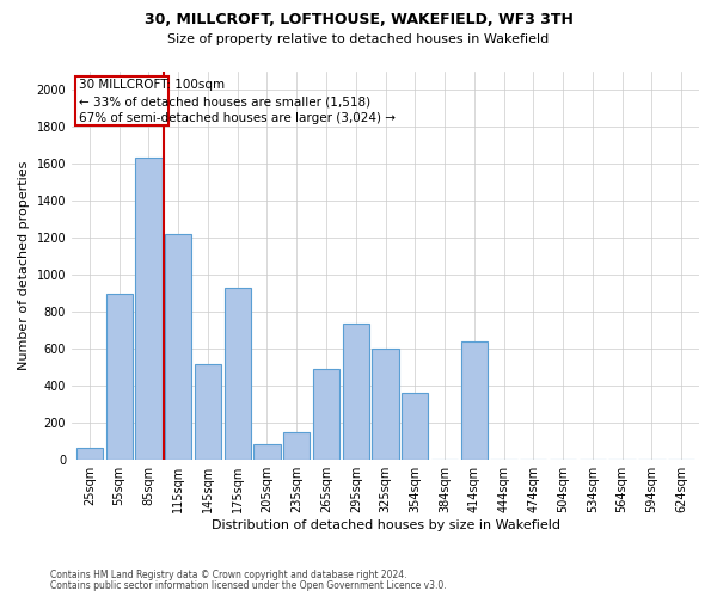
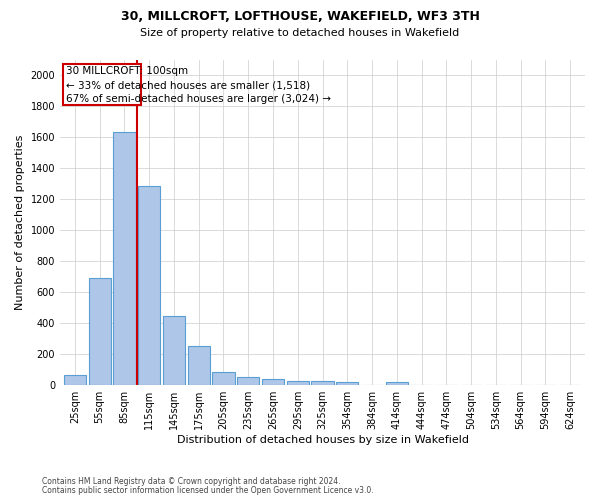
55sqm: 900 -> 700
115sqm: 1220 -> 1280
145sqm: 520 -> 440
175sqm: 930 -> 260
235sqm: 150 -> 60
265sqm: 490 -> 40
295sqm: 740 -> 30
325sqm: 600 -> 20
354sqm: 360 -> 20
414sqm: 640 -> 20
